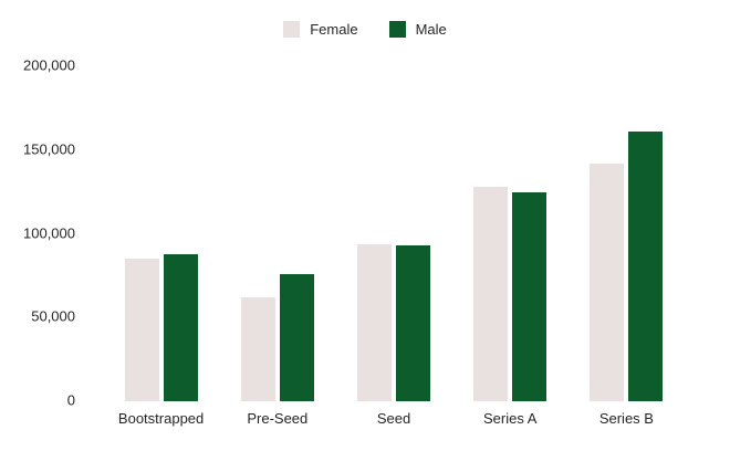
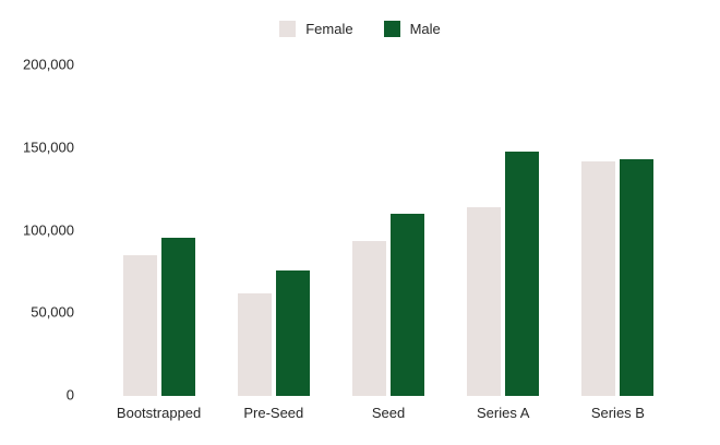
Male/Bootstrapped: 88000 -> 96000
Male/Seed: 93000 -> 110000
Female/Series A: 128000 -> 114000
Male/Series A: 125000 -> 148000
Male/Series B: 161000 -> 143000
